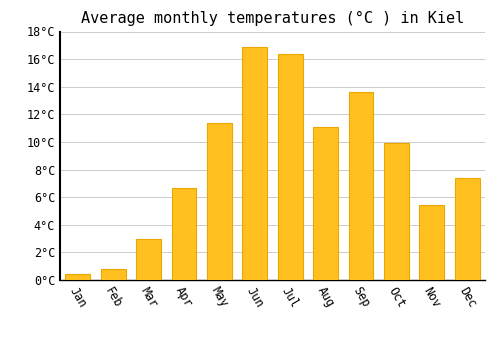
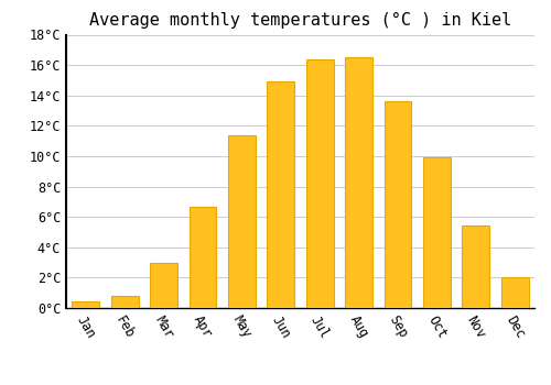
Jun: 16.9°C -> 14.9°C
Aug: 11.1°C -> 16.5°C
Dec: 7.4°C -> 2.0°C
